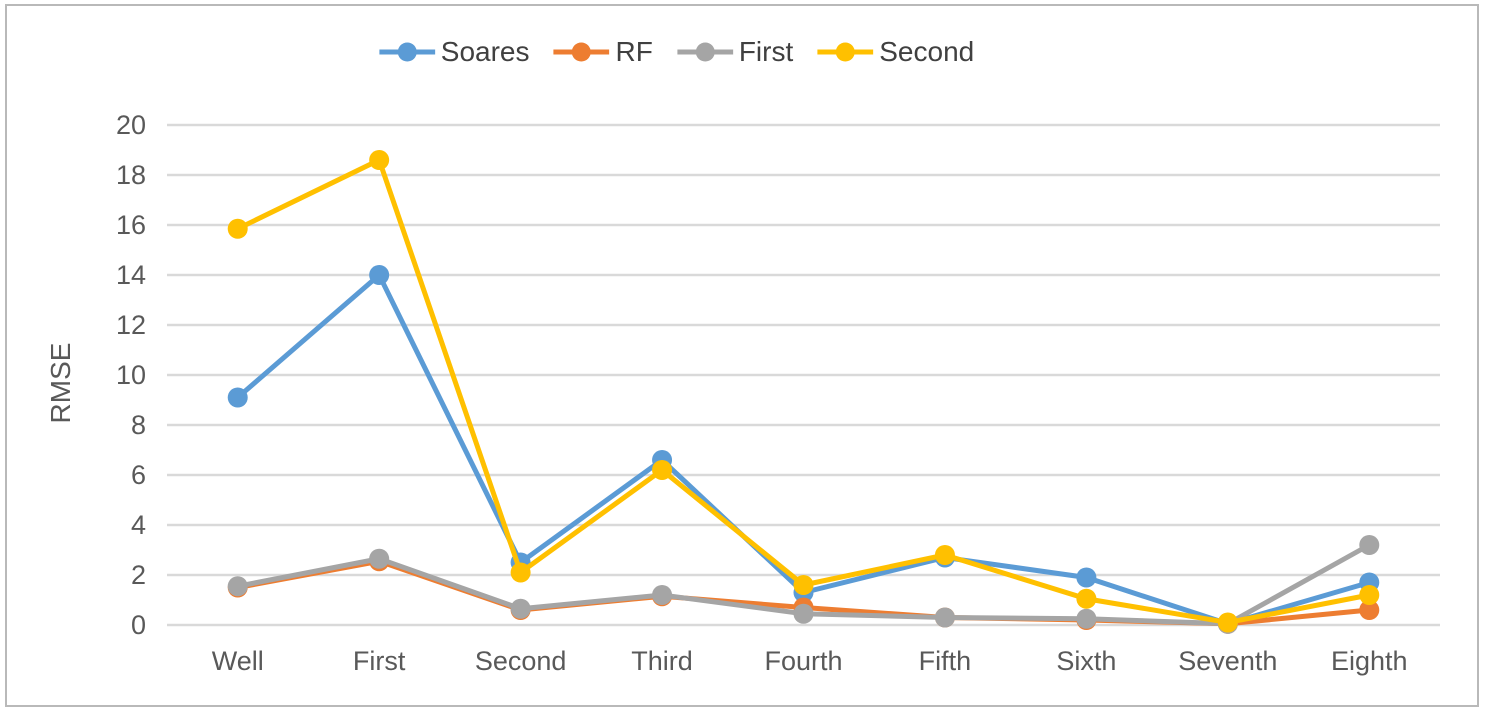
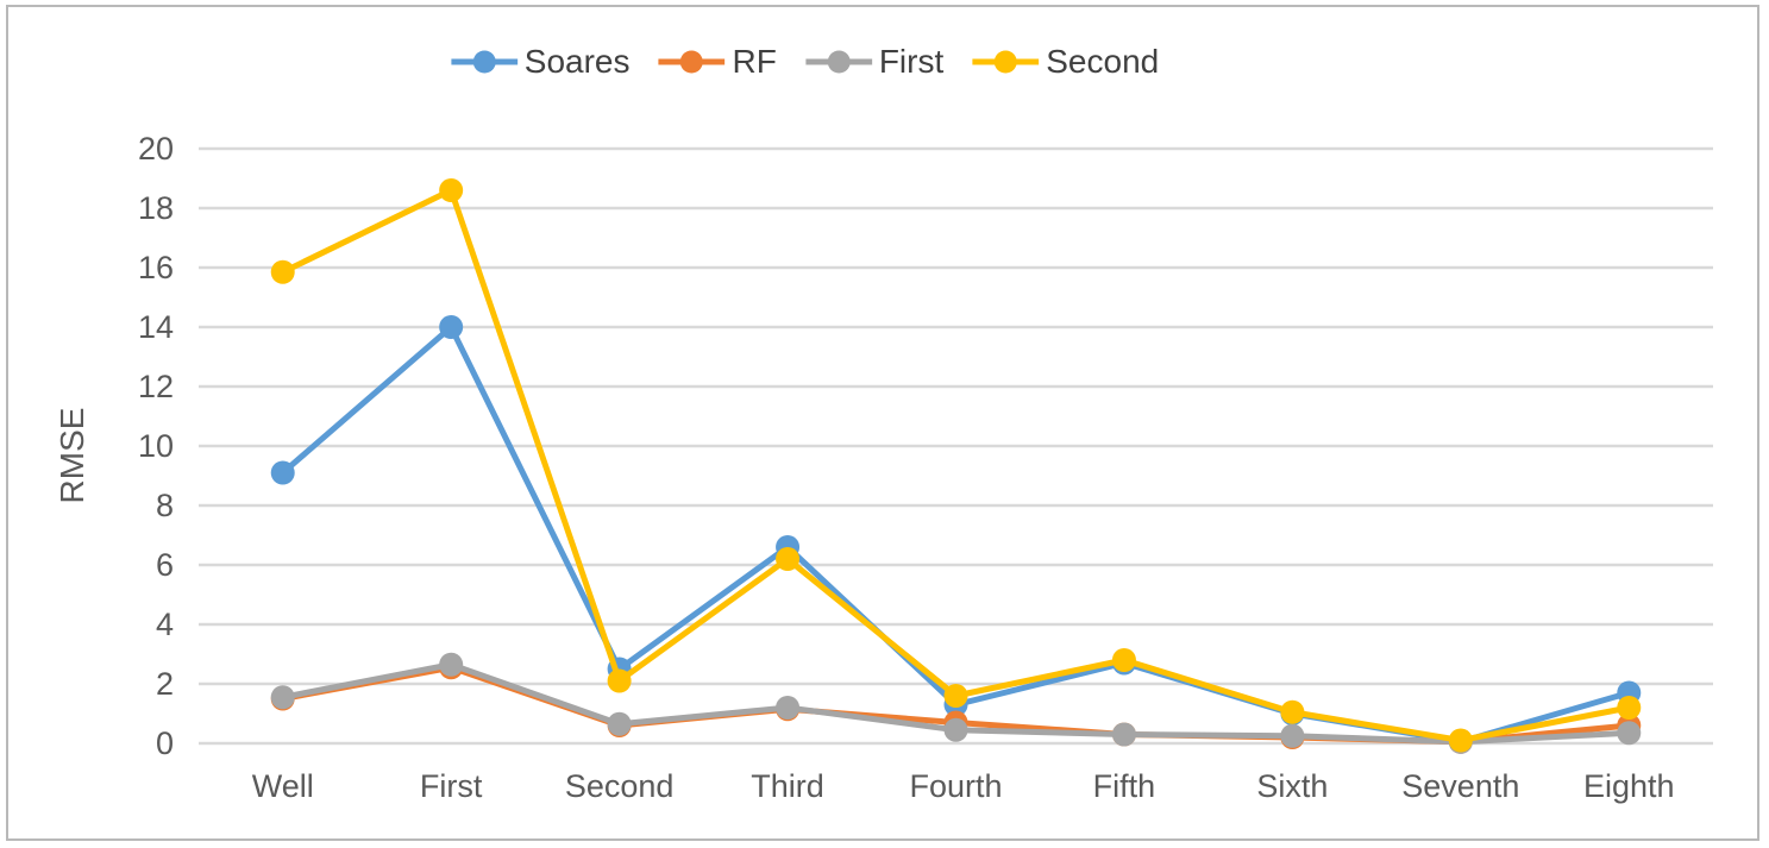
Soares/Sixth: 1.9 -> 1.0
First/Eighth: 3.2 -> 0.3
